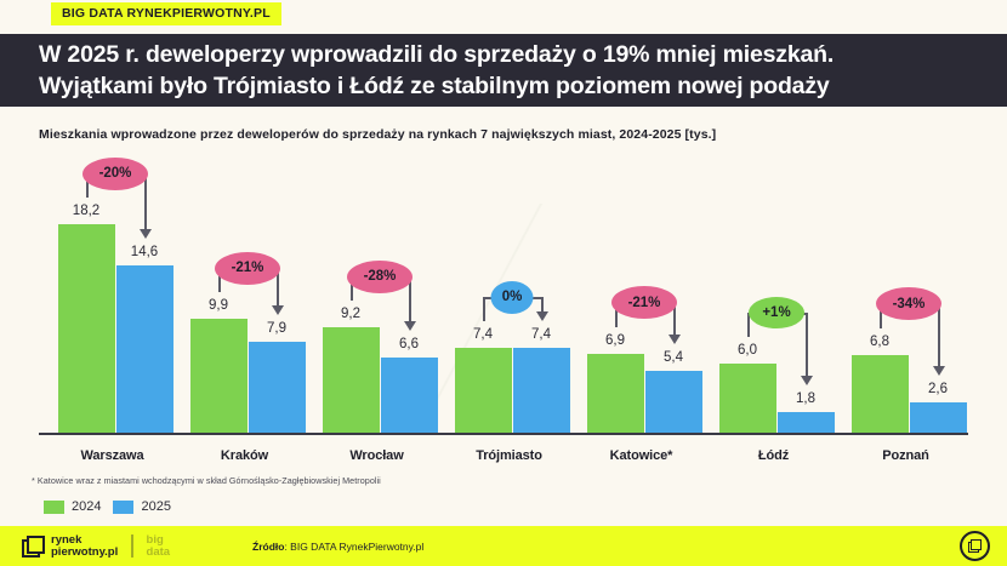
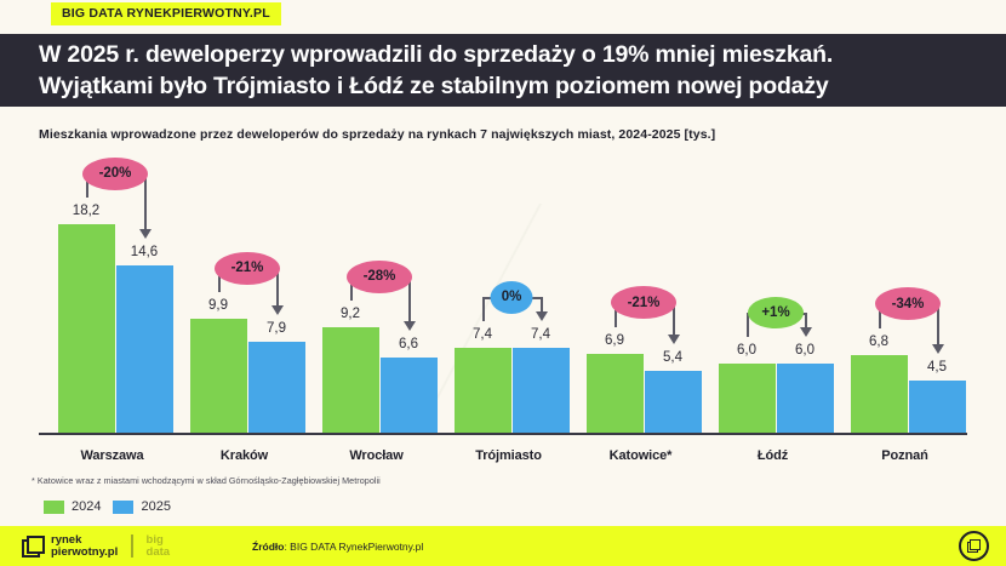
2025/Łódź: 1,8 -> 6,0
2025/Poznań: 2,6 -> 4,5
